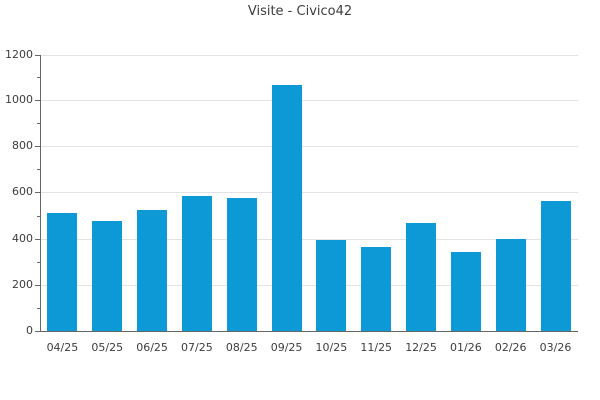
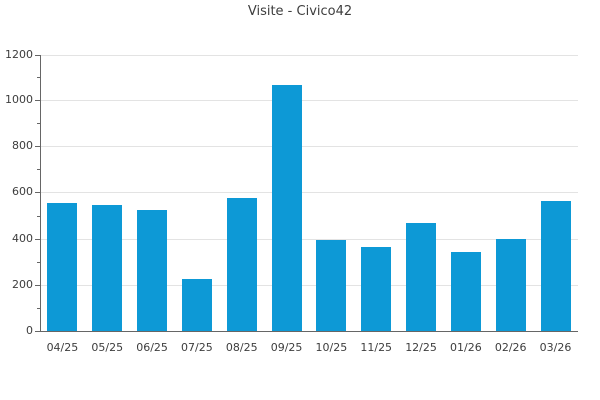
04/25: 520 -> 560
05/25: 480 -> 550
07/25: 590 -> 230
